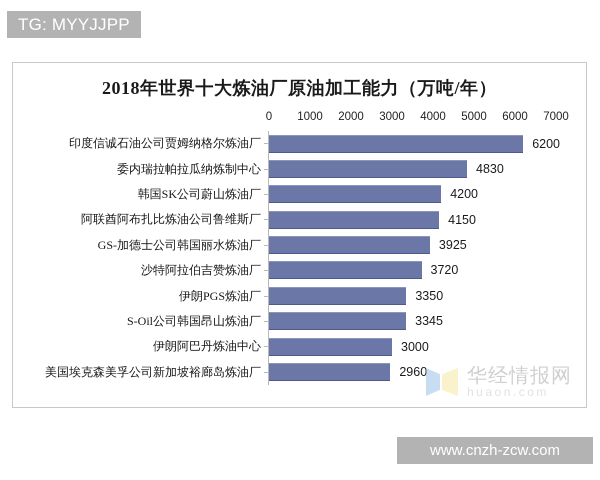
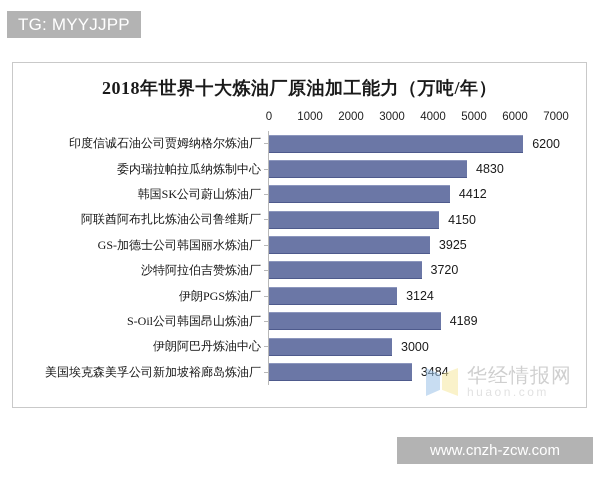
韩国SK公司蔚山炼油厂: 4200 -> 4412
伊朗PGS炼油厂: 3350 -> 3124
S-Oil公司韩国昂山炼油厂: 3345 -> 4189
美国埃克森美孚公司新加坡裕廊岛炼油厂: 2960 -> 3484
